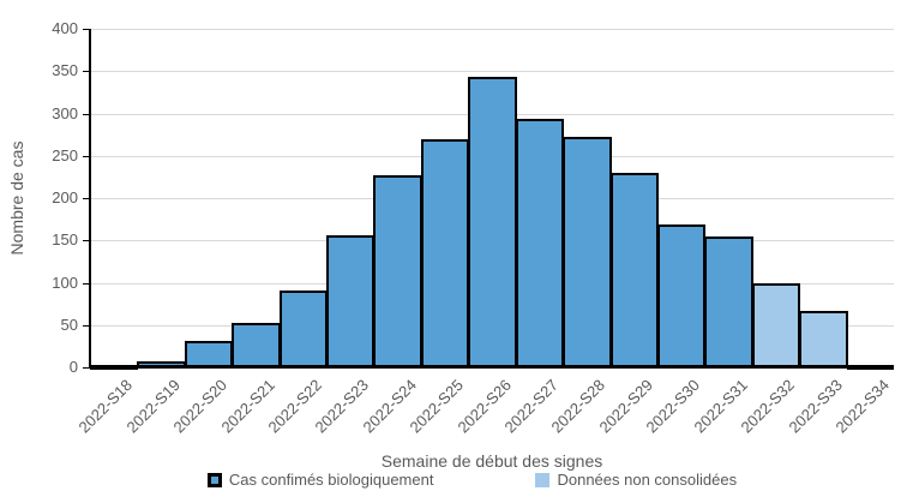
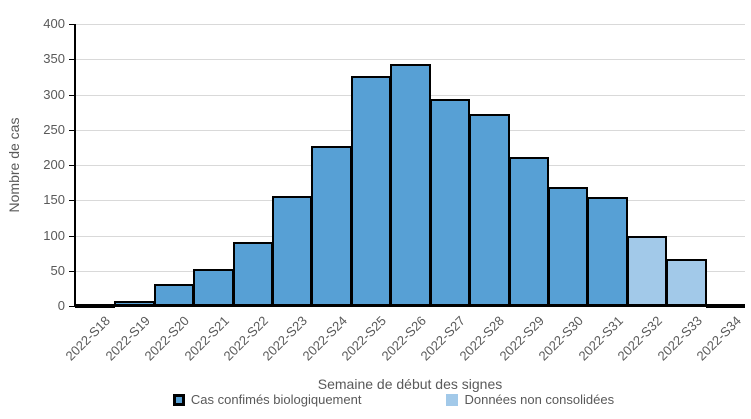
Cas confimés biologiquement/2022-S25: 270 -> 330
Cas confimés biologiquement/2022-S29: 230 -> 210
